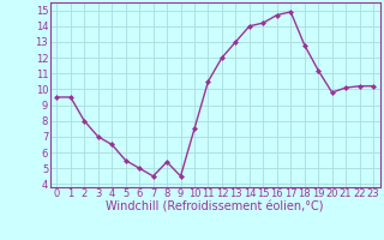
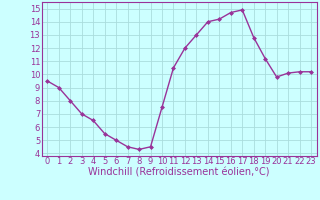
1: 9.5 -> 9.0
8: 5.4 -> 4.3
